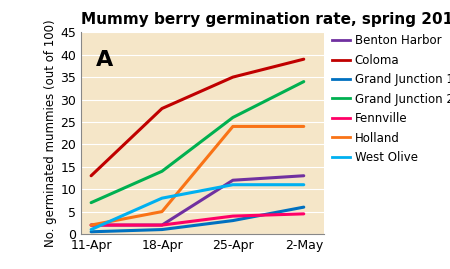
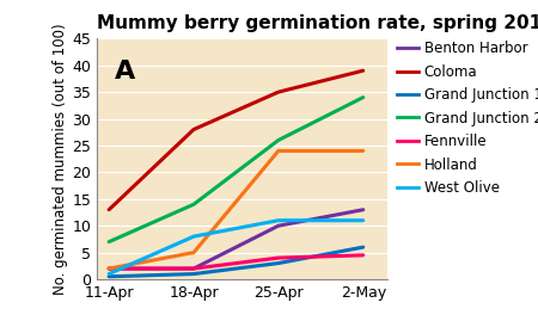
Benton Harbor/25-Apr: 12 -> 10
